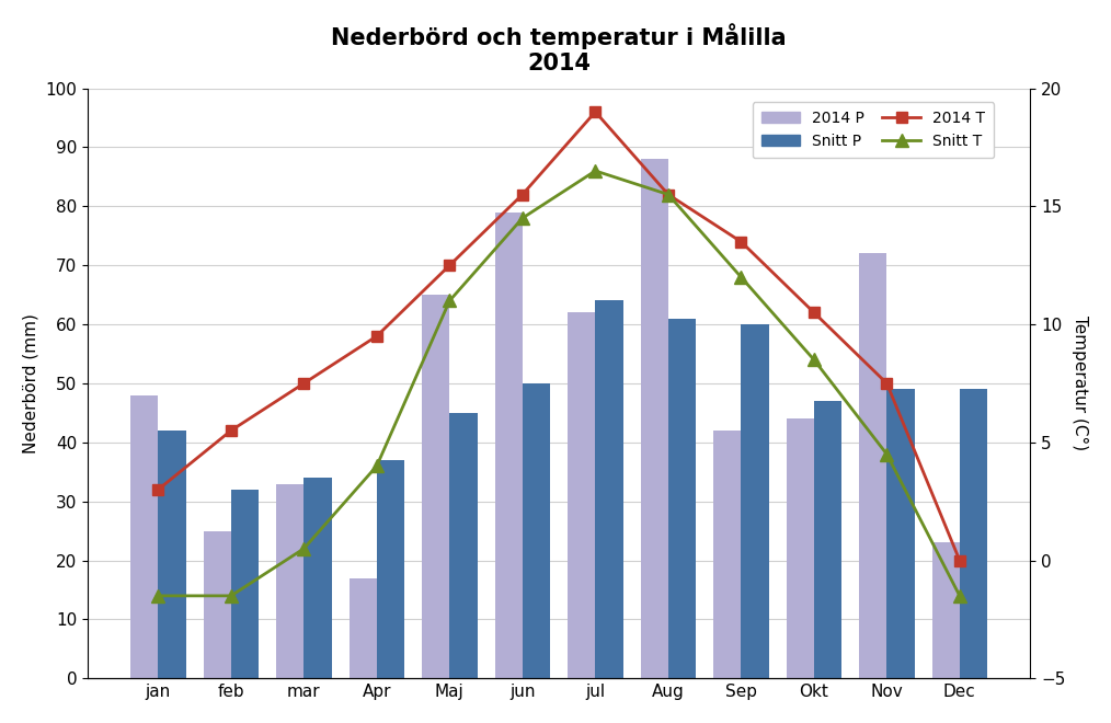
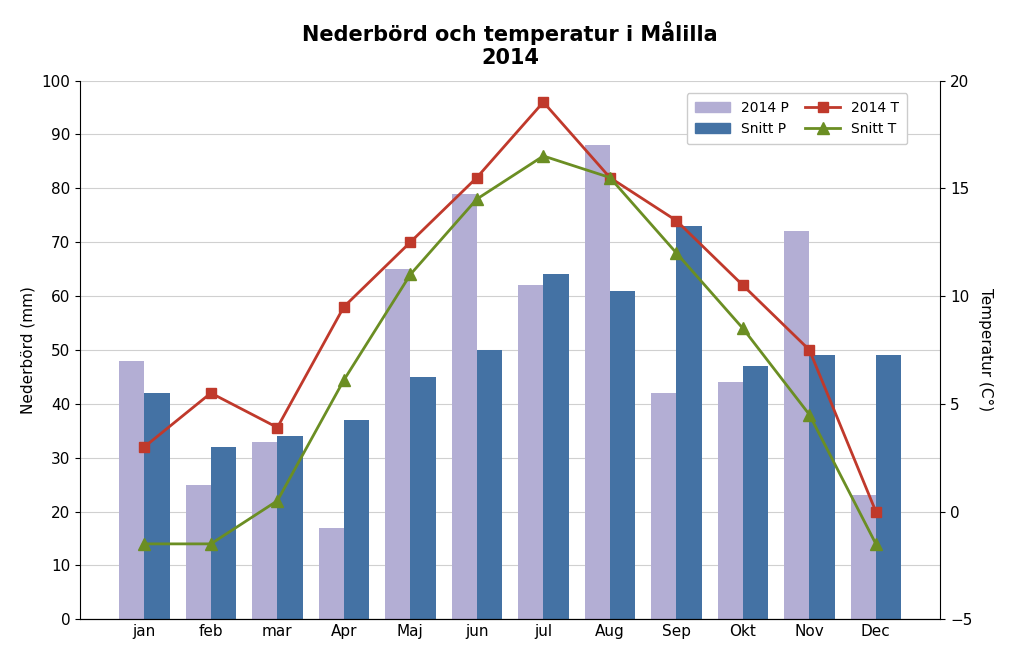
2014 T/mar: 7.5 -> 3.9
Snitt T/Apr: 4.0 -> 6.1
Snitt P/Sep: 60 -> 73
